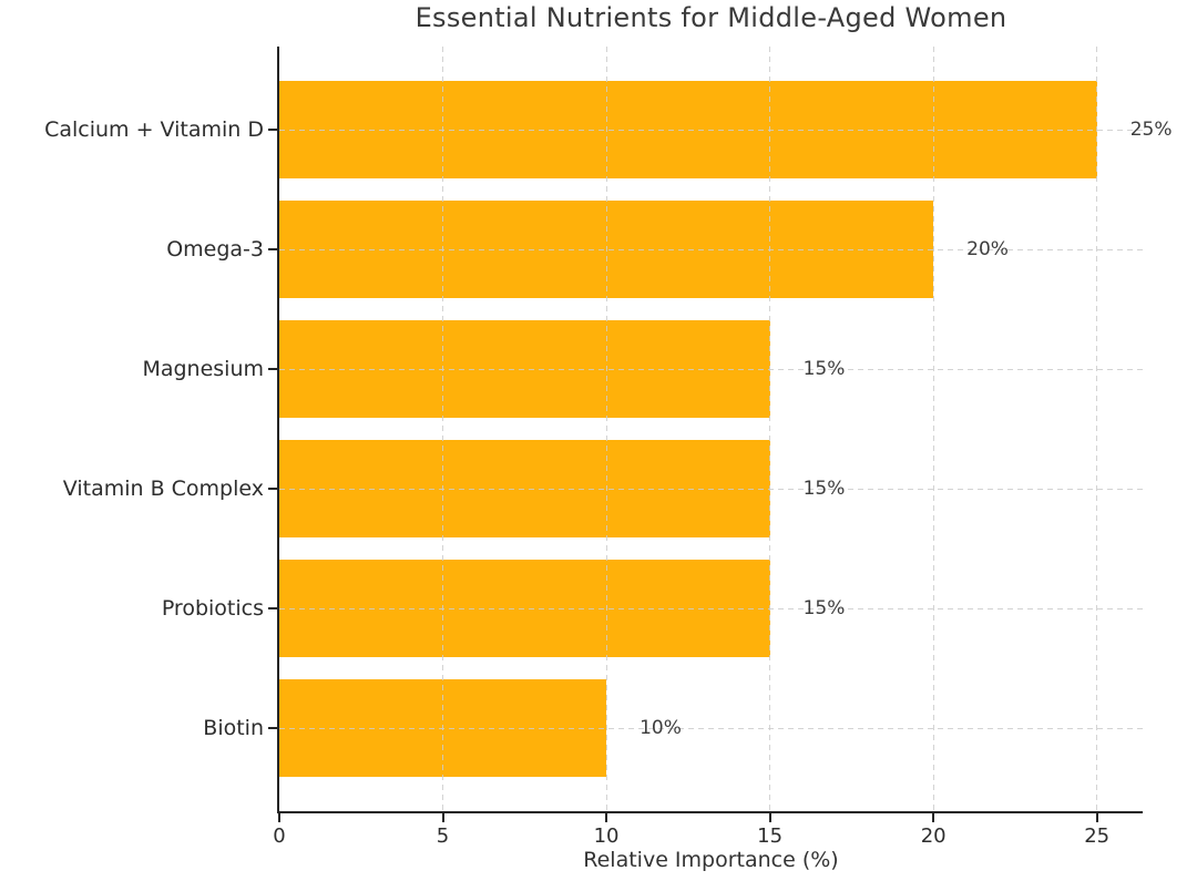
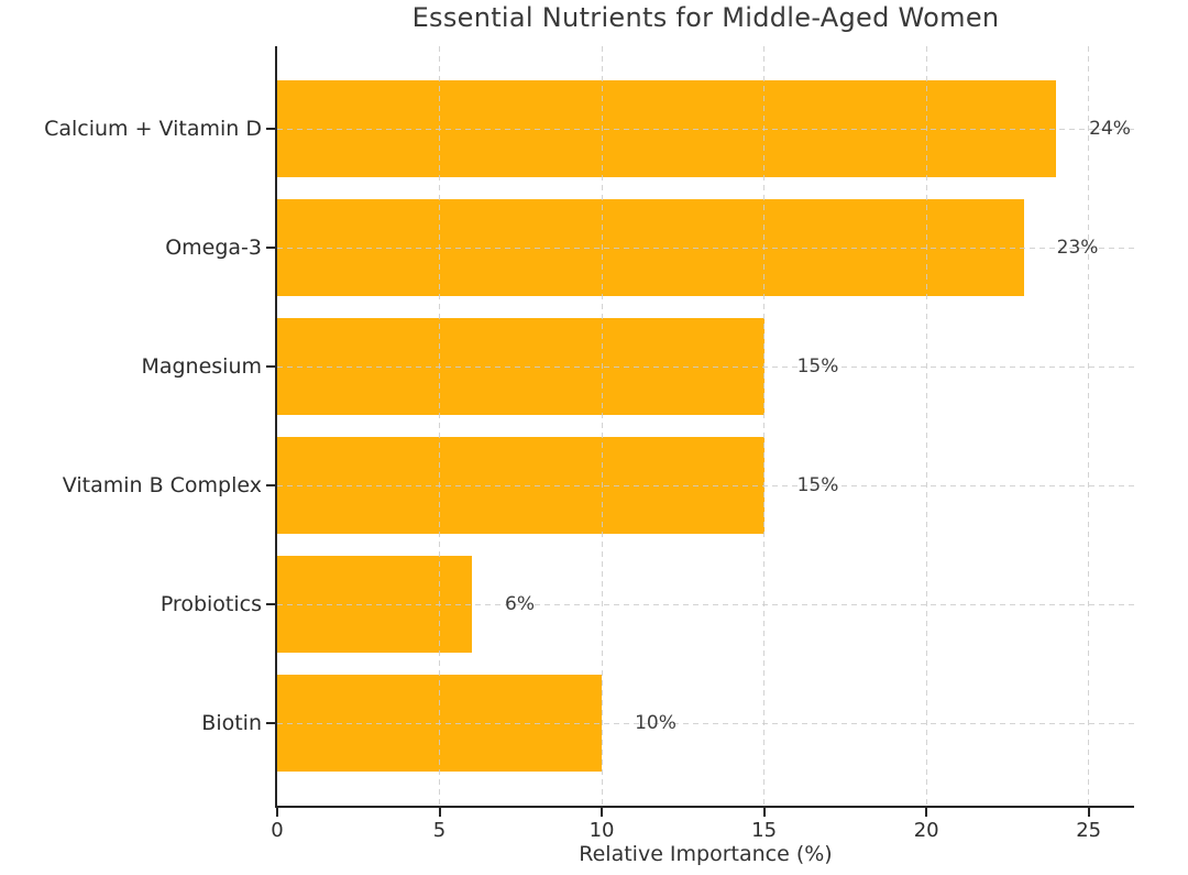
Calcium + Vitamin D: 25% -> 24%
Omega-3: 20% -> 23%
Probiotics: 15% -> 6%
